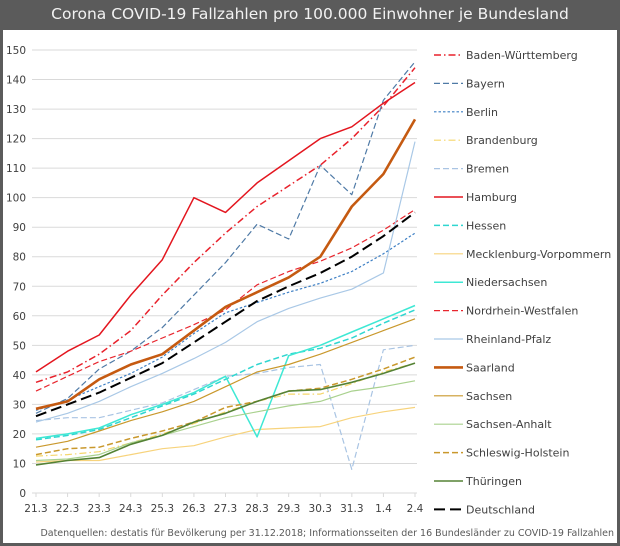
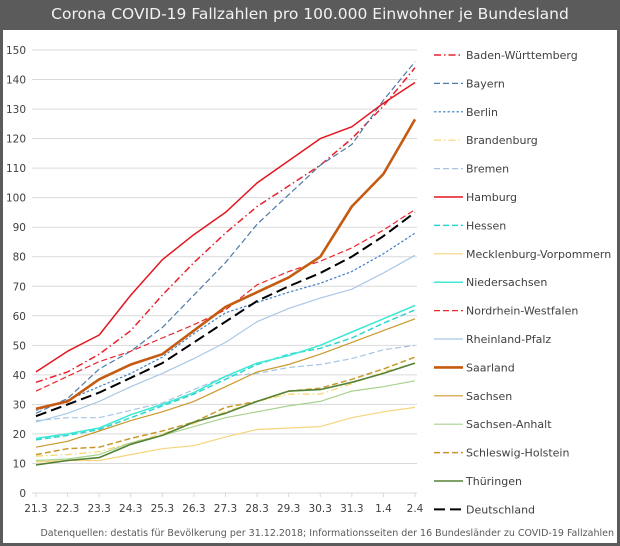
Hamburg/26.3: 100 -> 88
Niedersachsen/28.3: 19 -> 44
Bayern/29.3: 86 -> 101
Bayern/31.3: 101 -> 118
Bremen/31.3: 8 -> 46
Rheinland-Pfalz/2.4: 119 -> 80
